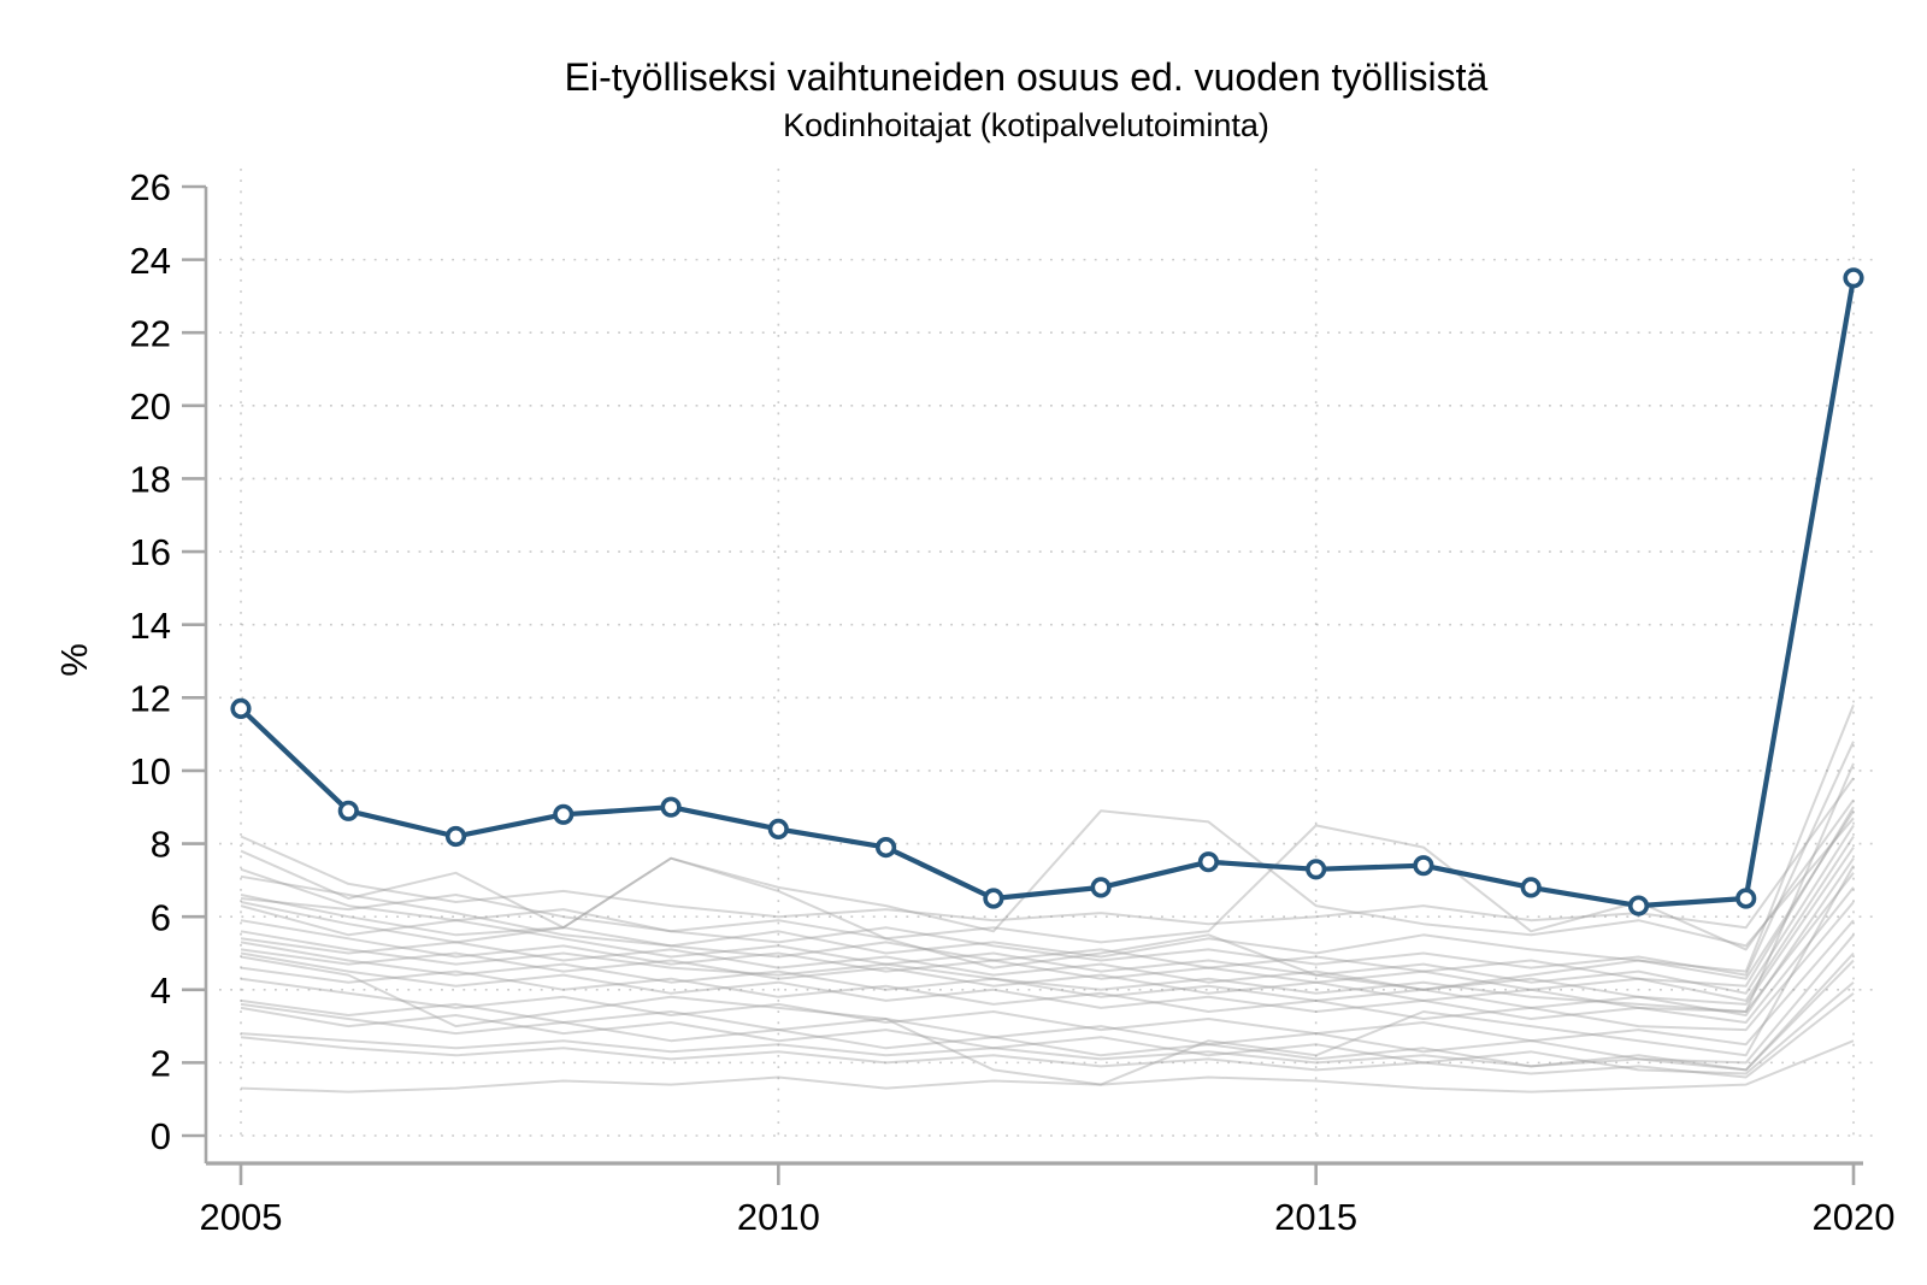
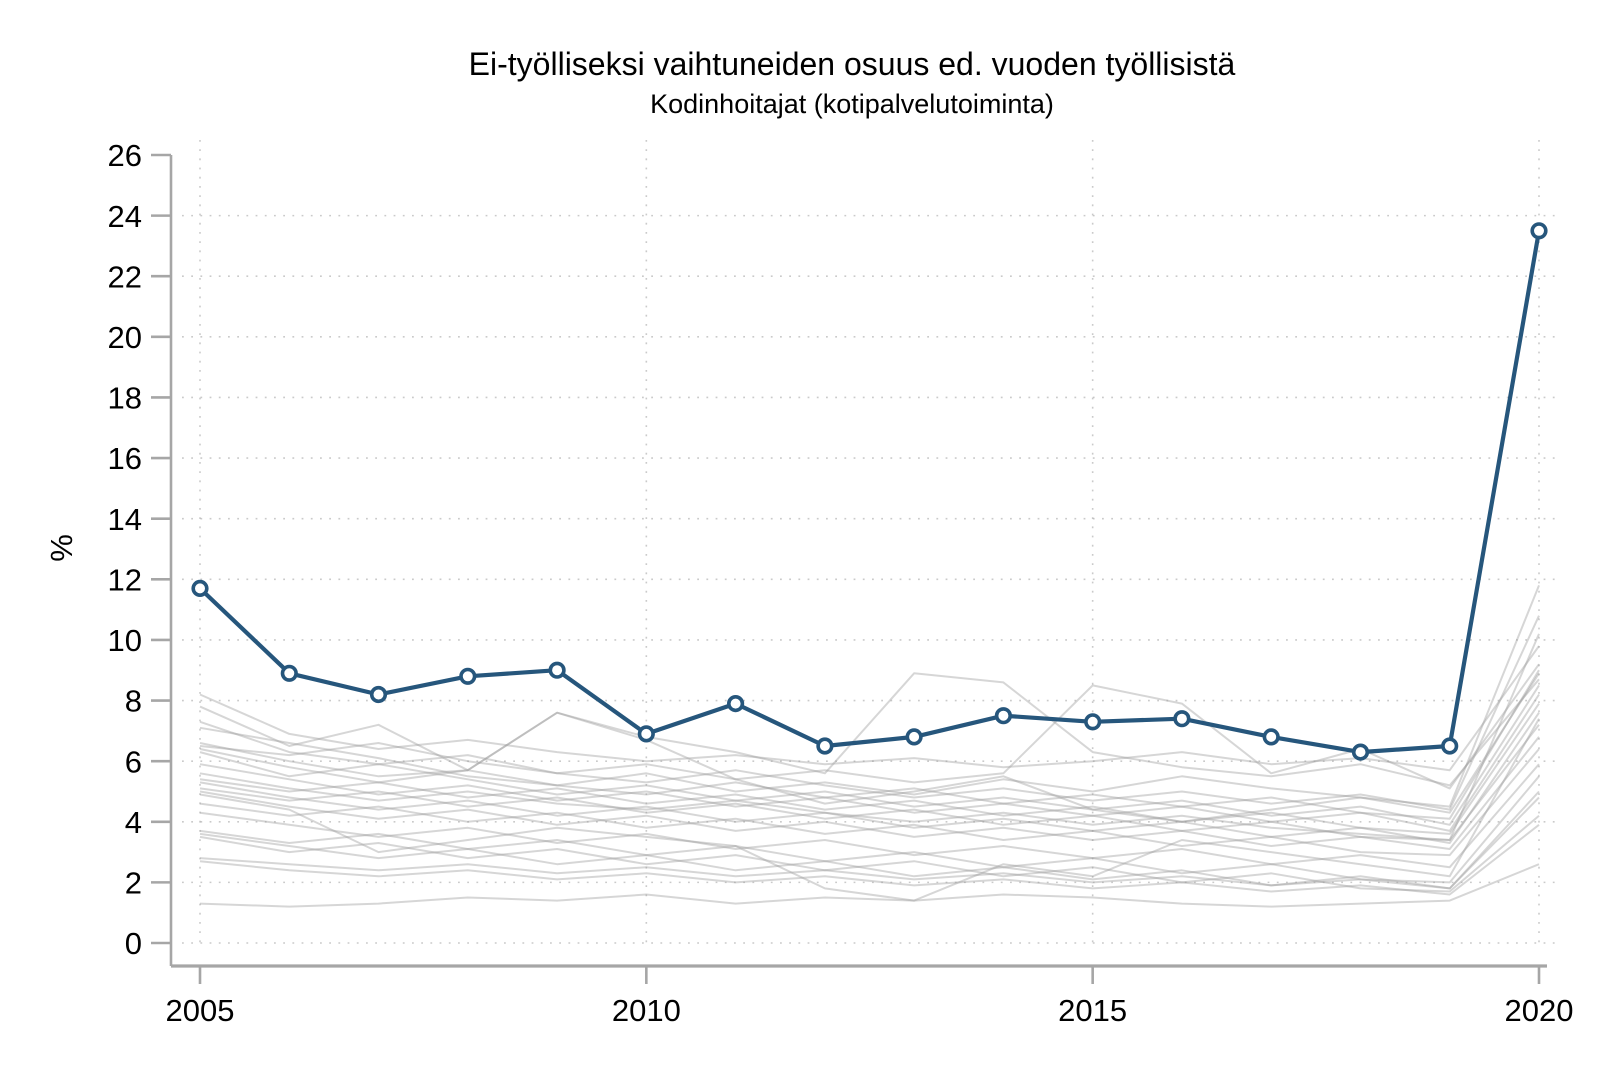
2010: 8.4 -> 6.9
